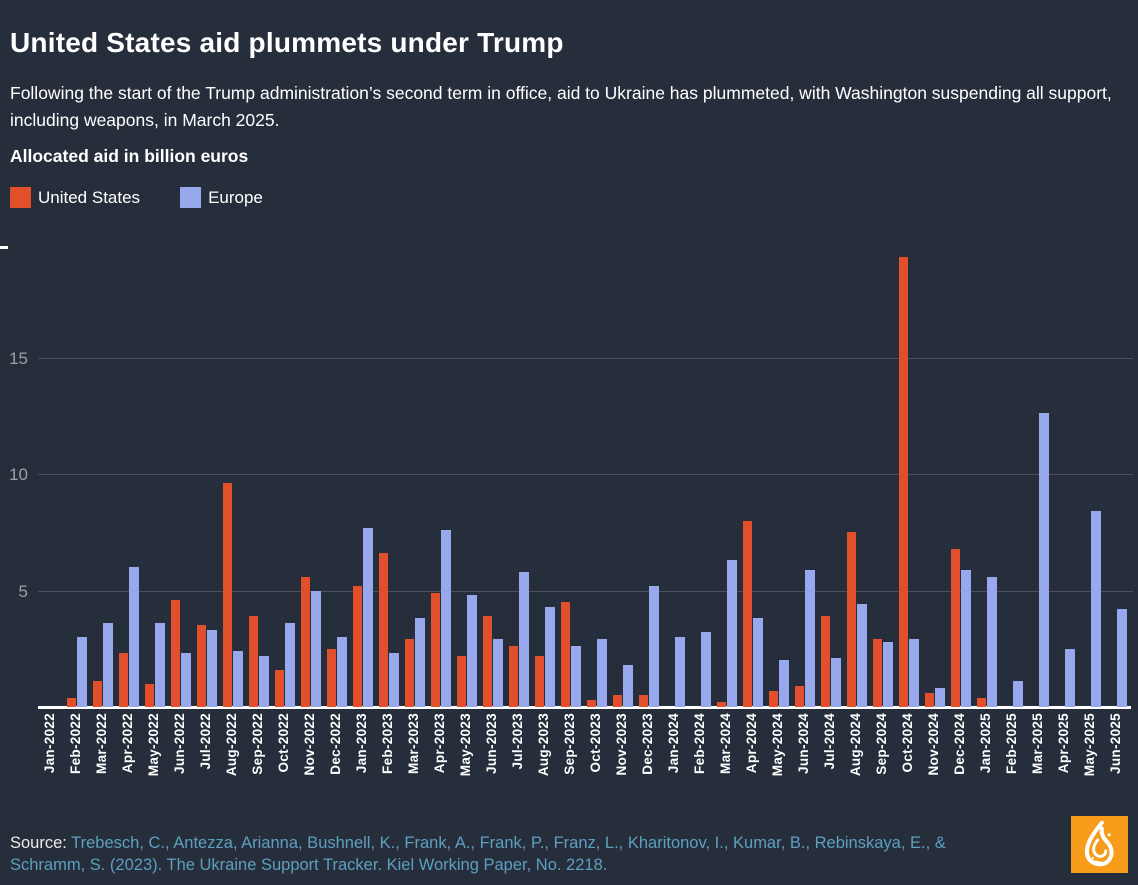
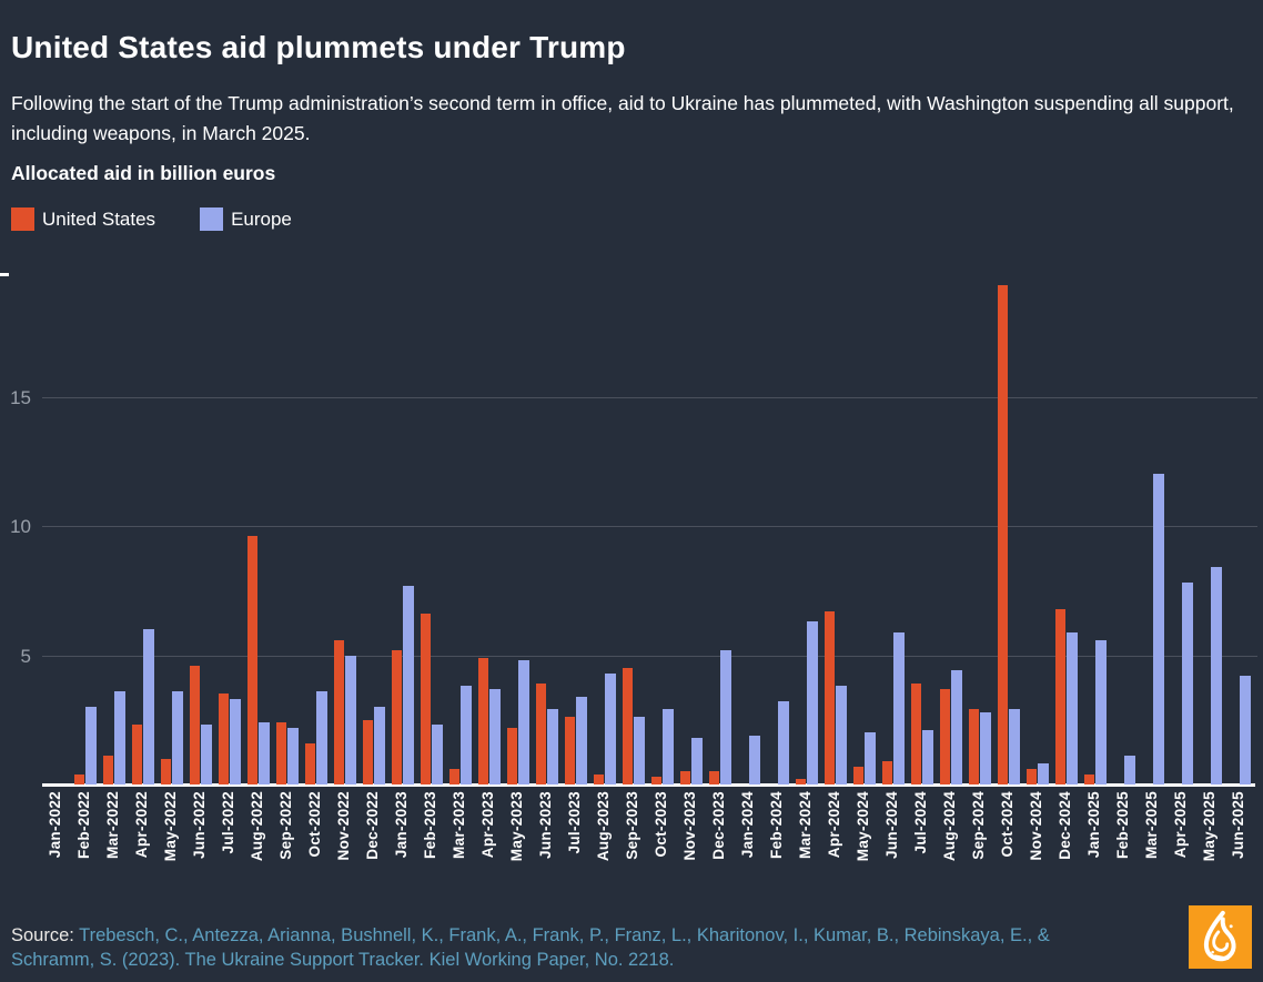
United States/Sep-2022: 3.9 -> 2.4
United States/Mar-2023: 2.9 -> 0.6
Europe/Apr-2023: 7.6 -> 3.7
Europe/Jul-2023: 5.8 -> 3.4
United States/Aug-2023: 2.2 -> 0.4
Europe/Jan-2024: 3.0 -> 1.9
United States/Apr-2024: 8.0 -> 6.7
United States/Aug-2024: 7.5 -> 3.7
Europe/Mar-2025: 12.6 -> 12.0
Europe/Apr-2025: 2.5 -> 7.8
